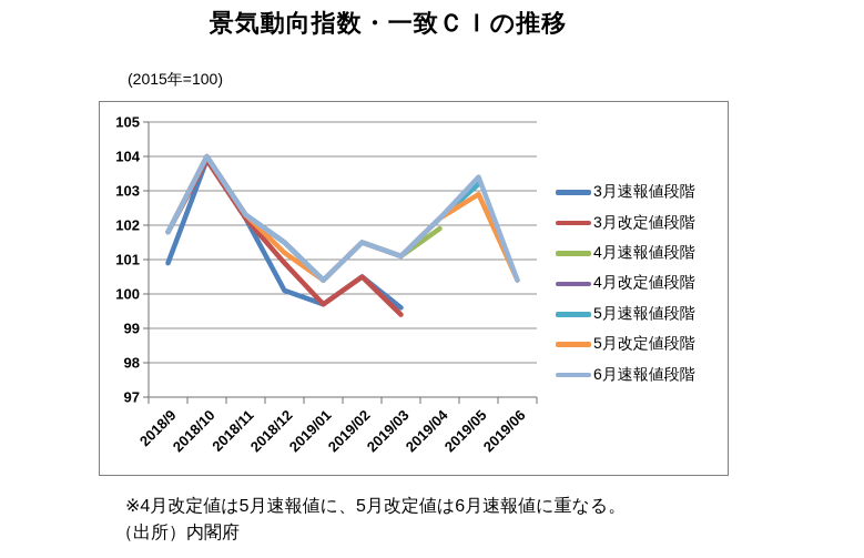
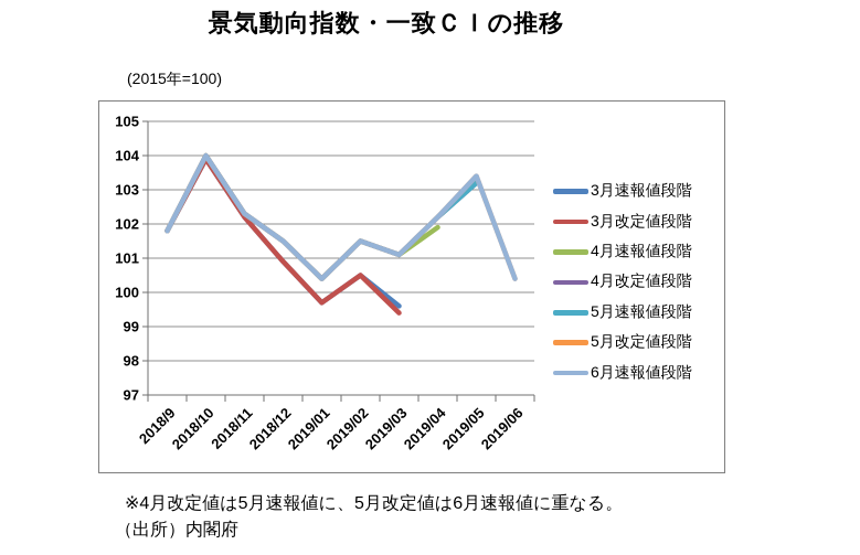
3月速報値段階/2018/9: 100.9 -> 101.8
3月速報値段階/2018/12: 100.1 -> 100.9
5月改定値段階/2018/12: 101.2 -> 101.5
5月改定値段階/2019/05: 102.9 -> 103.4
